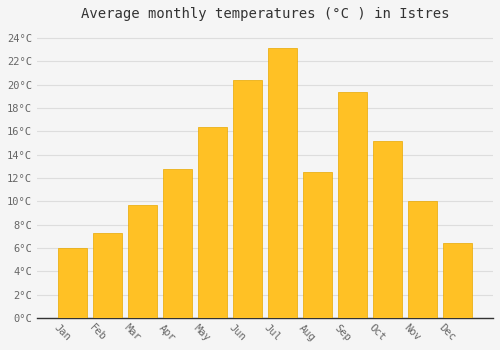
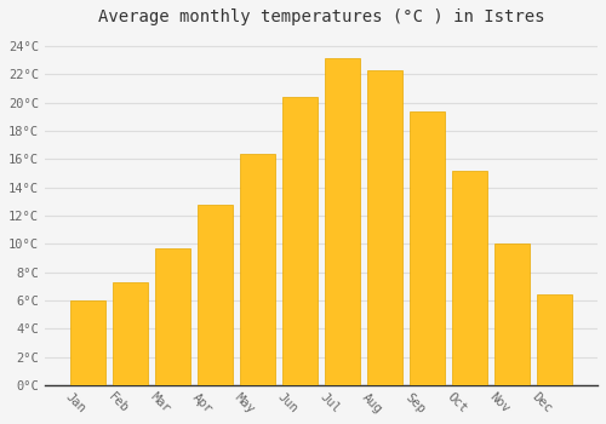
Aug: 12.5°C -> 22.3°C
